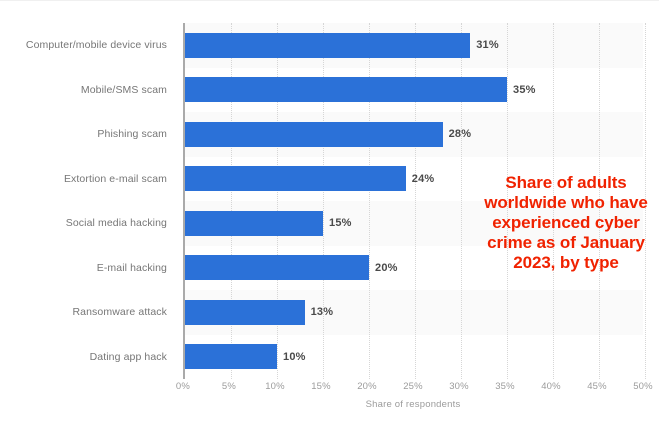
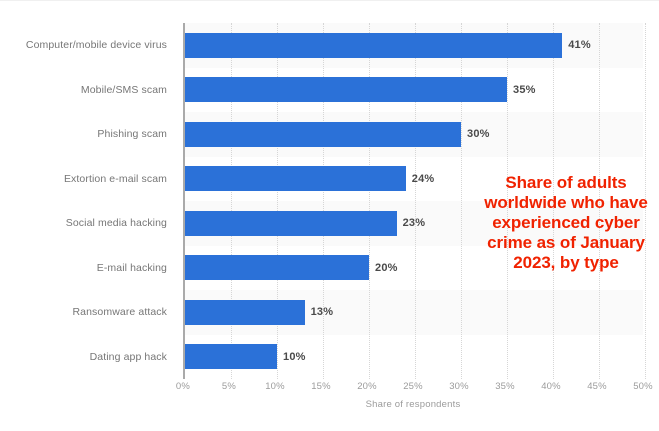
Computer/mobile device virus: 31% -> 41%
Phishing scam: 28% -> 30%
Social media hacking: 15% -> 23%
